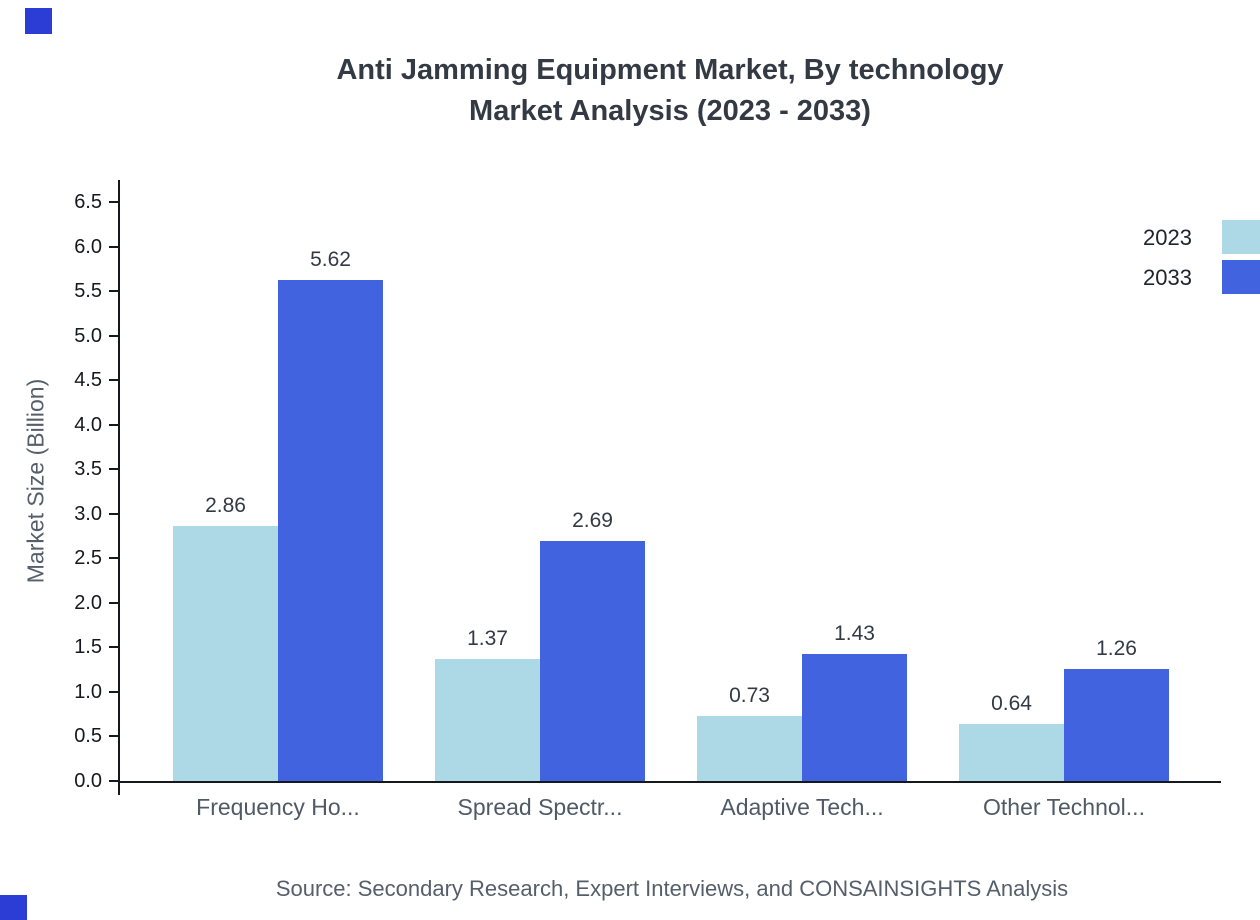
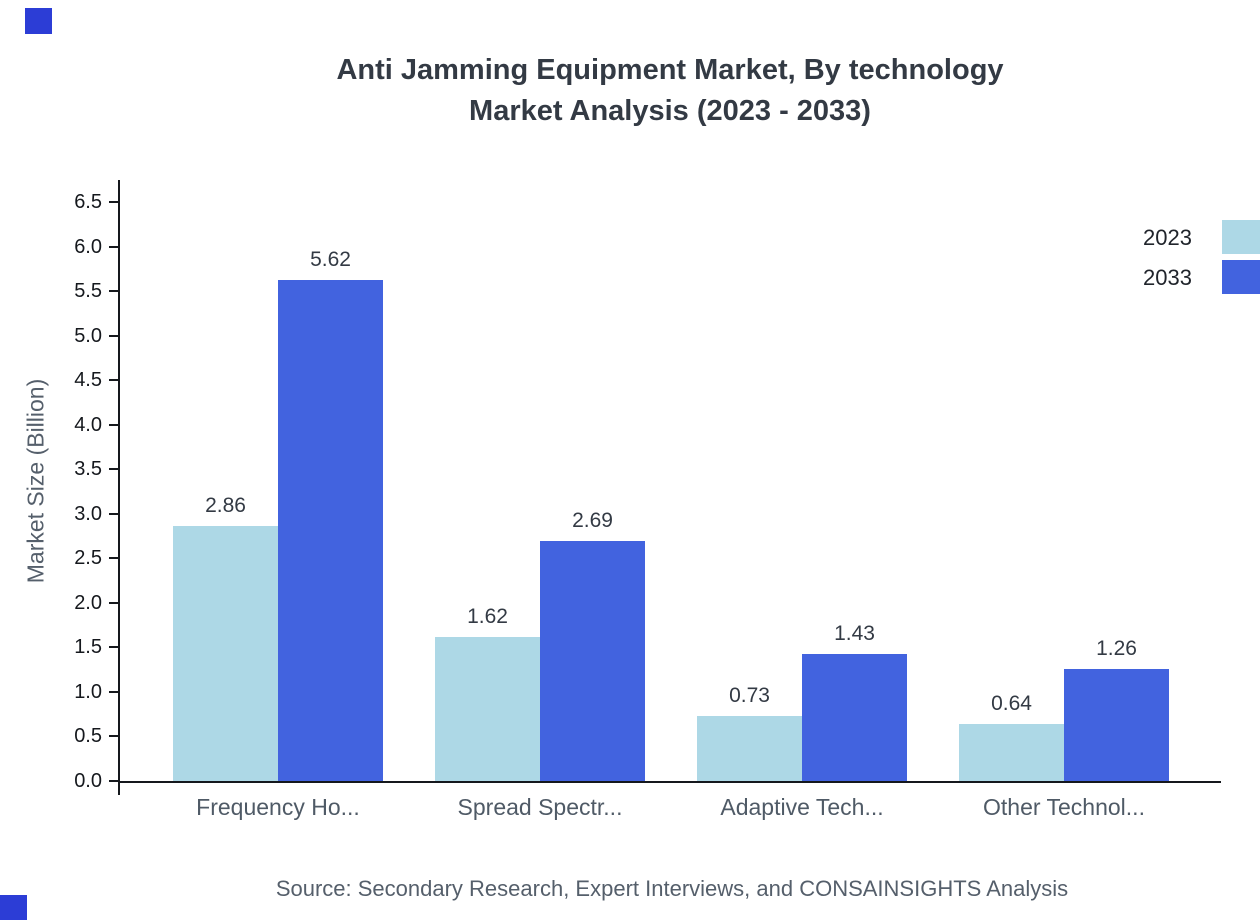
2023/Spread Spectr...: 1.37 -> 1.62
